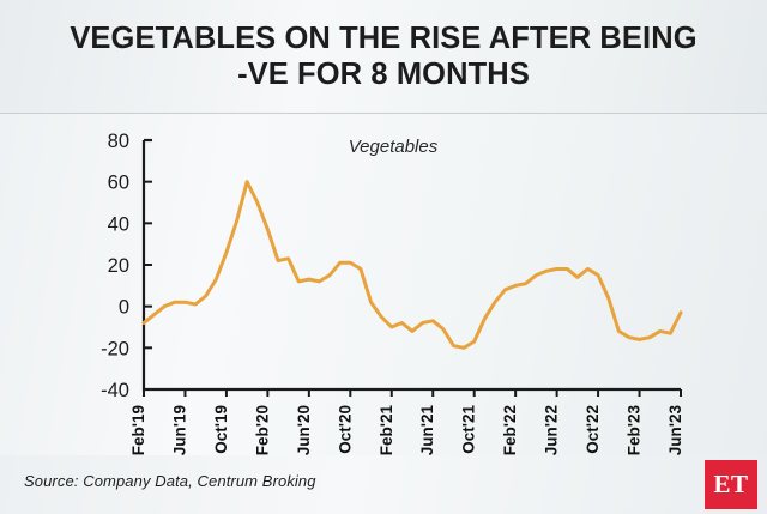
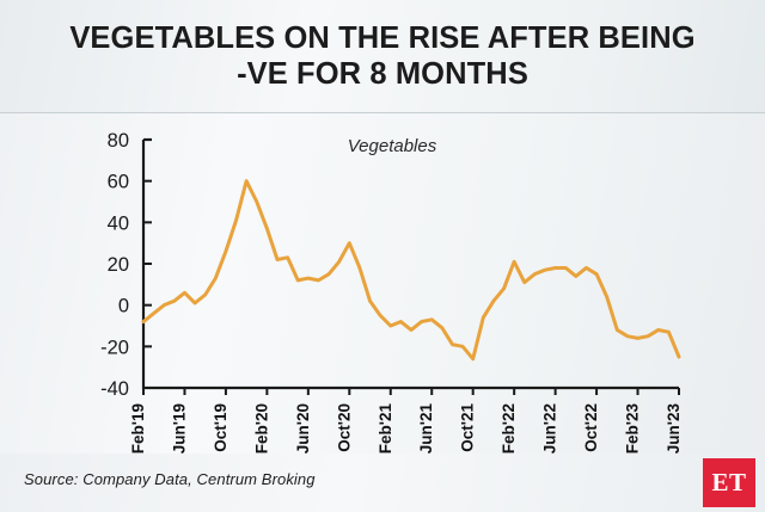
Jun'19: 2 -> 6
Oct'20: 21 -> 30
Oct'21: -17 -> -26
Feb'22: 10 -> 21
Jun'23: -3 -> -25
